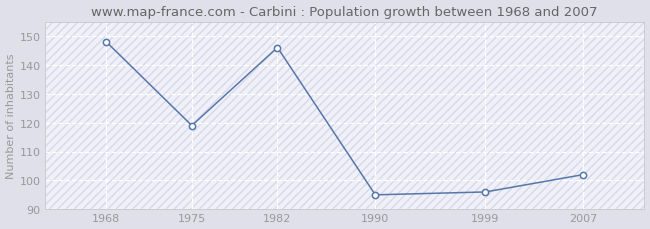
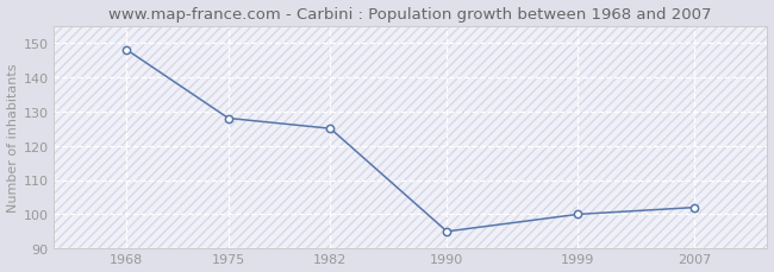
1975: 119 -> 128
1982: 146 -> 125
1999: 96 -> 100
